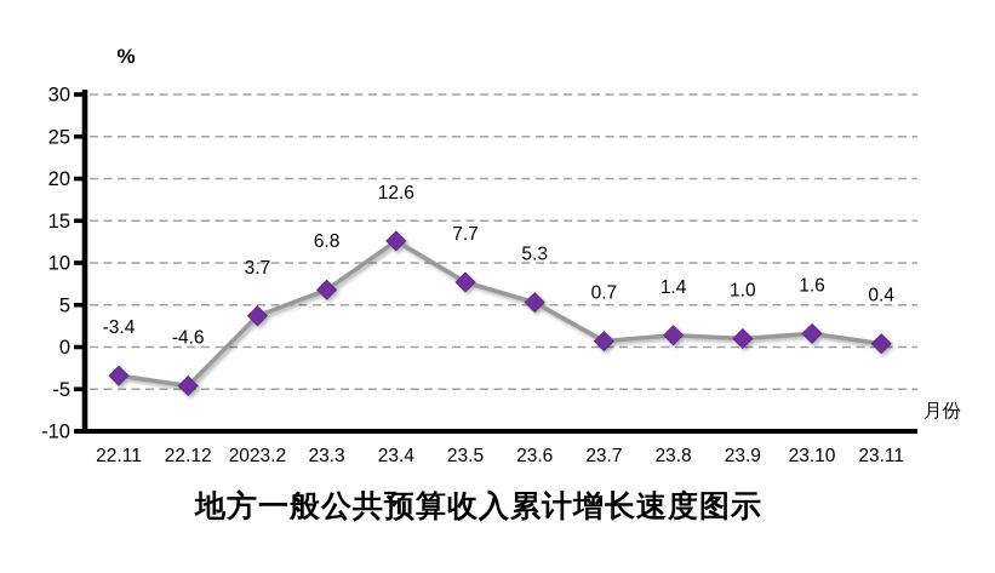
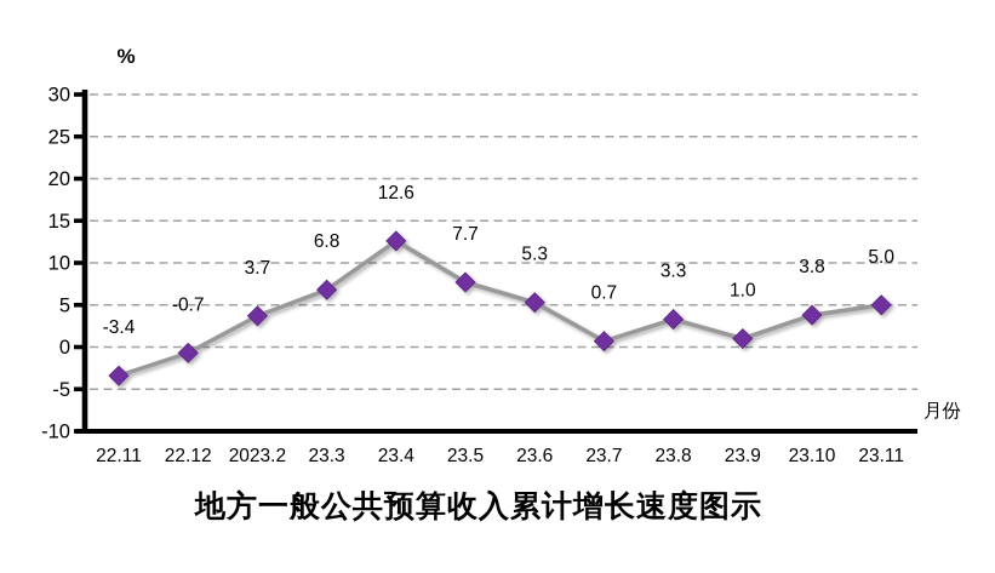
22.12: -4.6 -> -0.7
23.8: 1.4 -> 3.3
23.10: 1.6 -> 3.8
23.11: 0.4 -> 5.0
